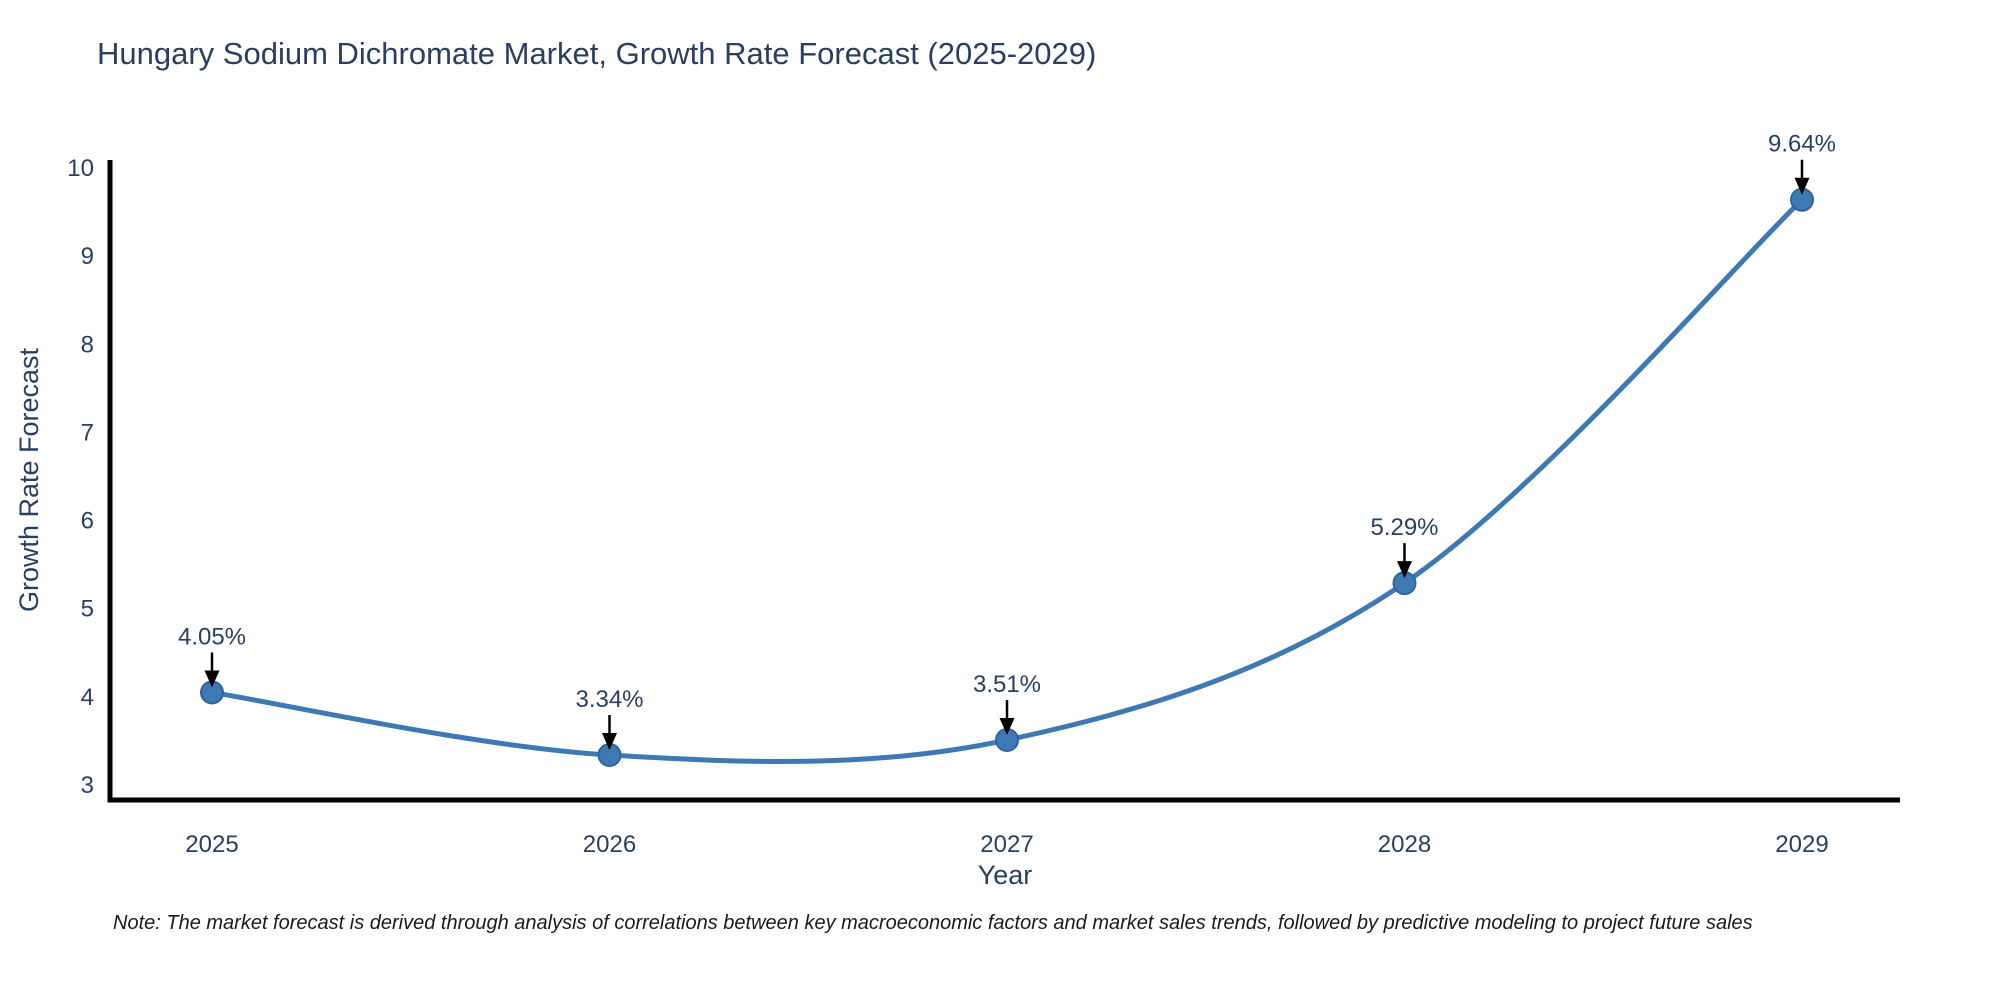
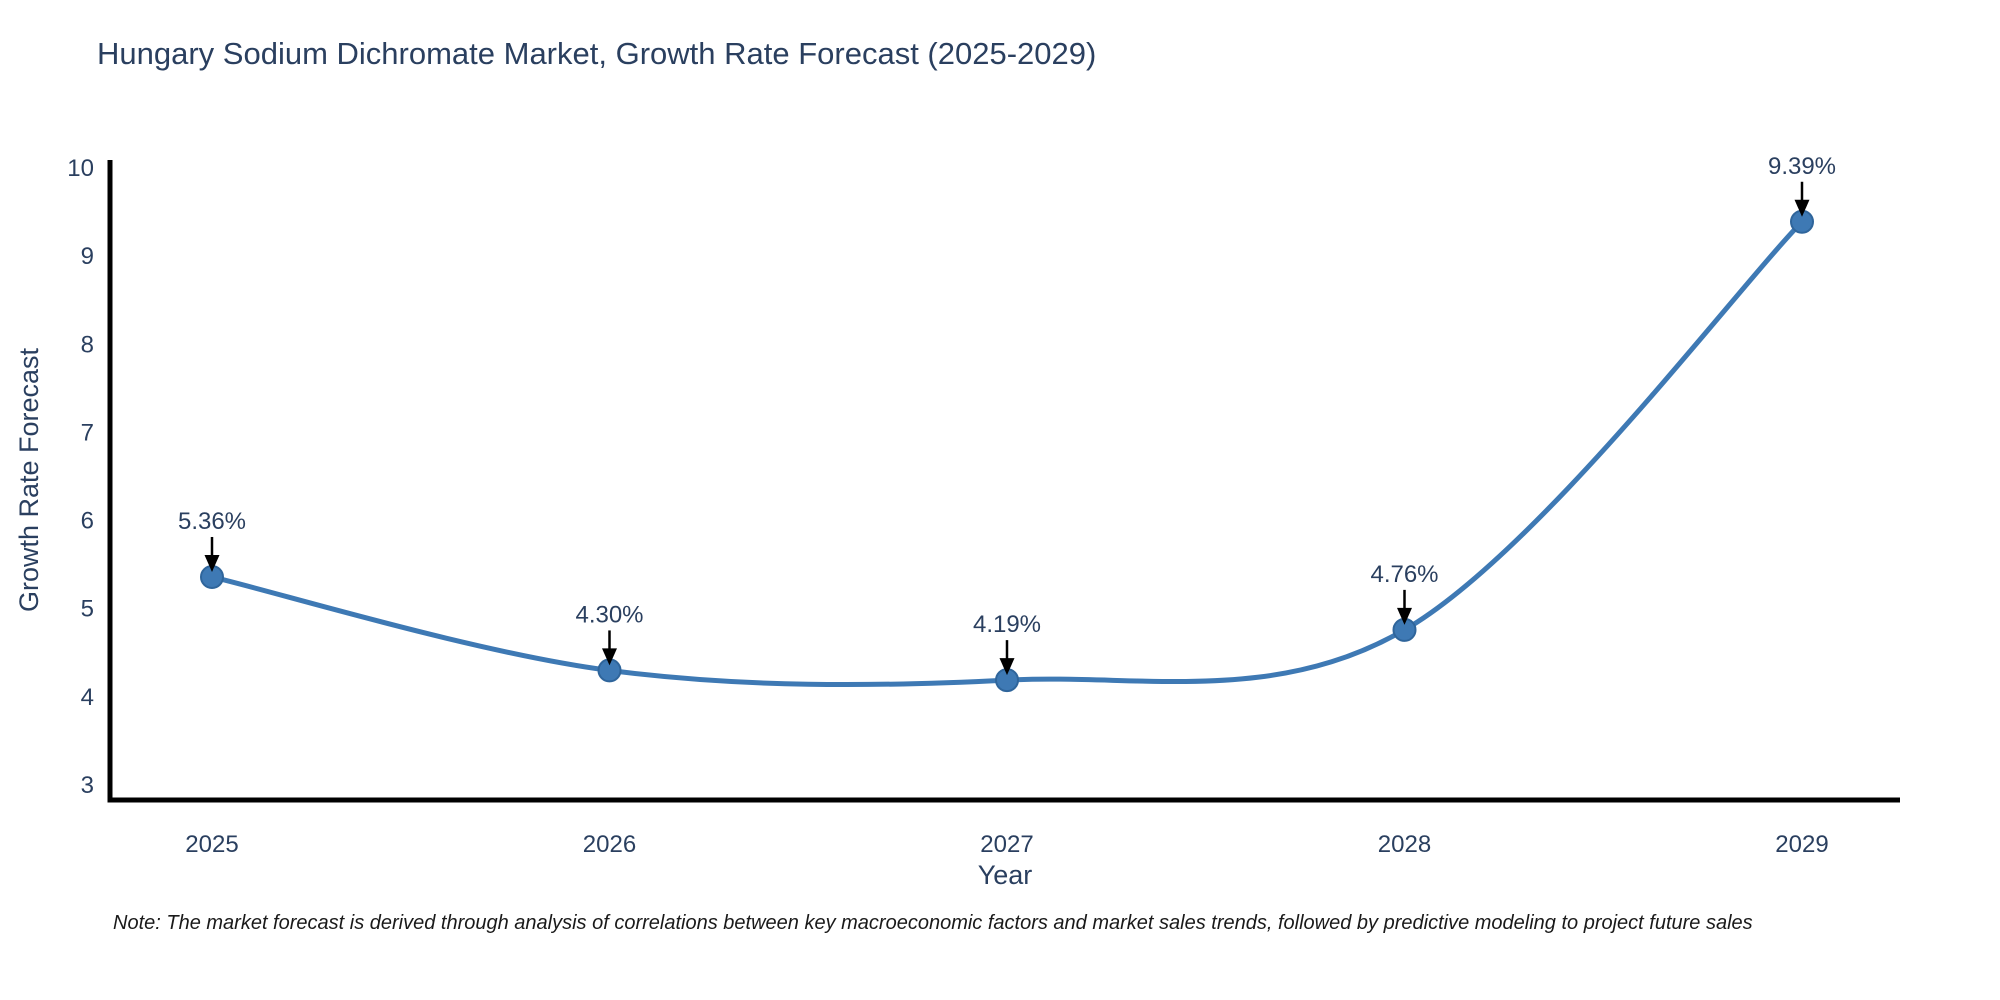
2025: 4.05% -> 5.36%
2026: 3.34% -> 4.30%
2027: 3.51% -> 4.19%
2028: 5.29% -> 4.76%
2029: 9.64% -> 9.39%
